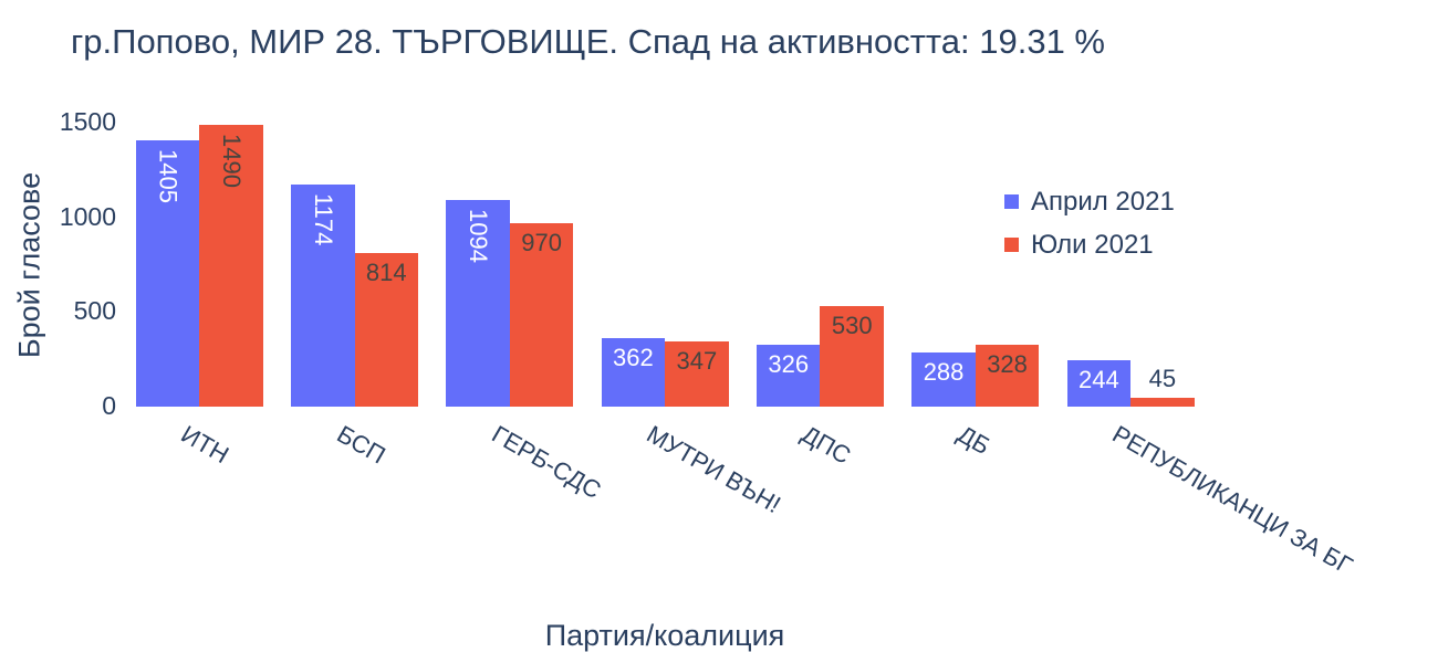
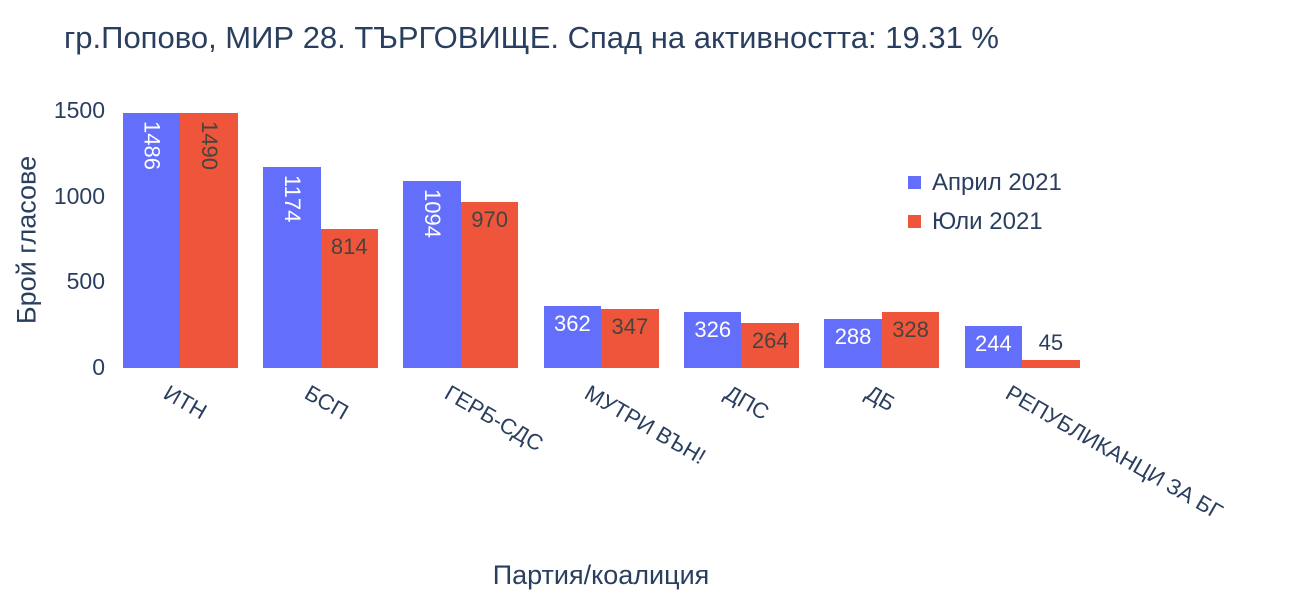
Април 2021/ИТН: 1405 -> 1486
Юли 2021/ДПС: 530 -> 264
